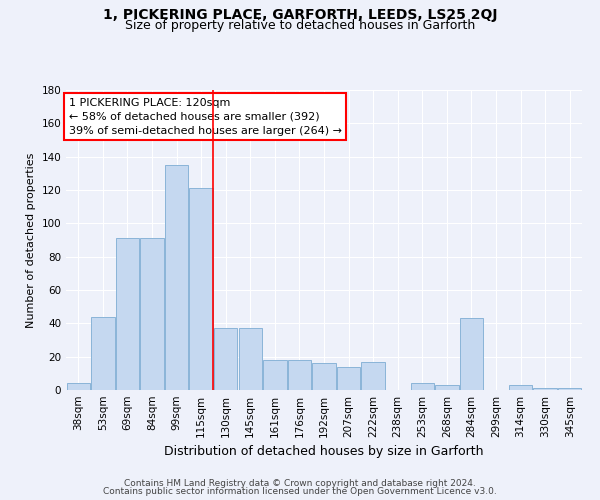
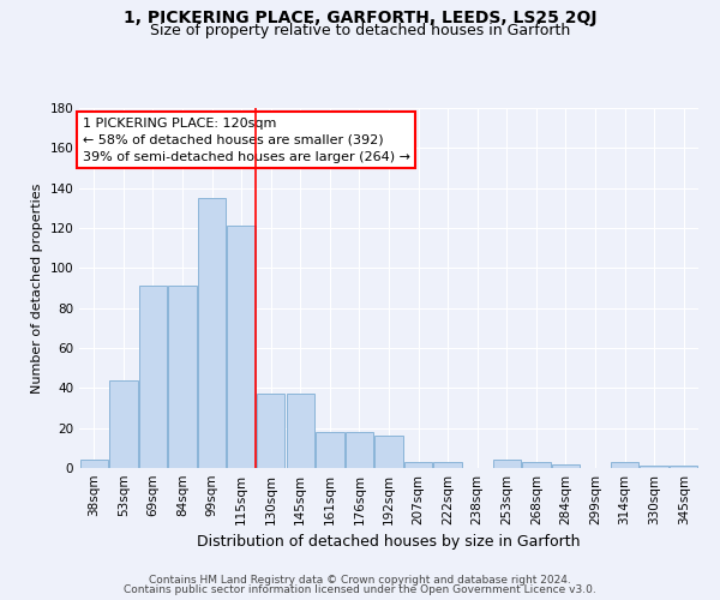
207sqm: 14 -> 3
222sqm: 17 -> 3
284sqm: 43 -> 2
